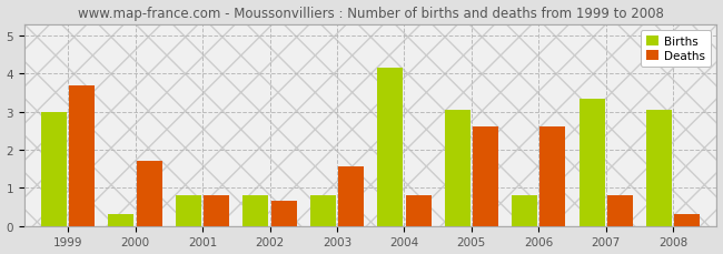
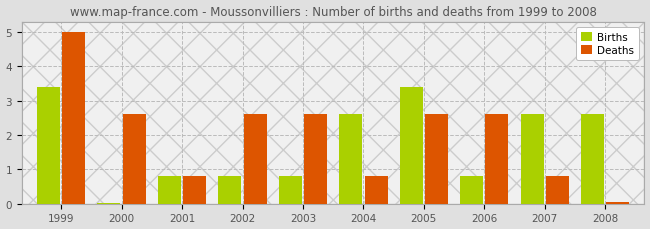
Births/1999: 3.00 -> 3.40
Deaths/1999: 3.70 -> 5.00
Births/2000: 0.30 -> 0.03
Deaths/2000: 1.70 -> 2.60
Deaths/2002: 0.65 -> 2.60
Deaths/2003: 1.55 -> 2.60
Births/2004: 4.15 -> 2.60
Births/2005: 3.05 -> 3.40
Births/2007: 3.35 -> 2.60
Births/2008: 3.05 -> 2.60
Deaths/2008: 0.30 -> 0.05
